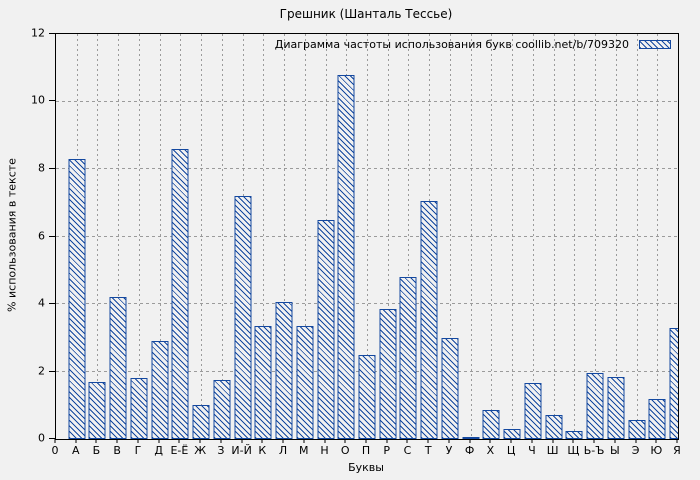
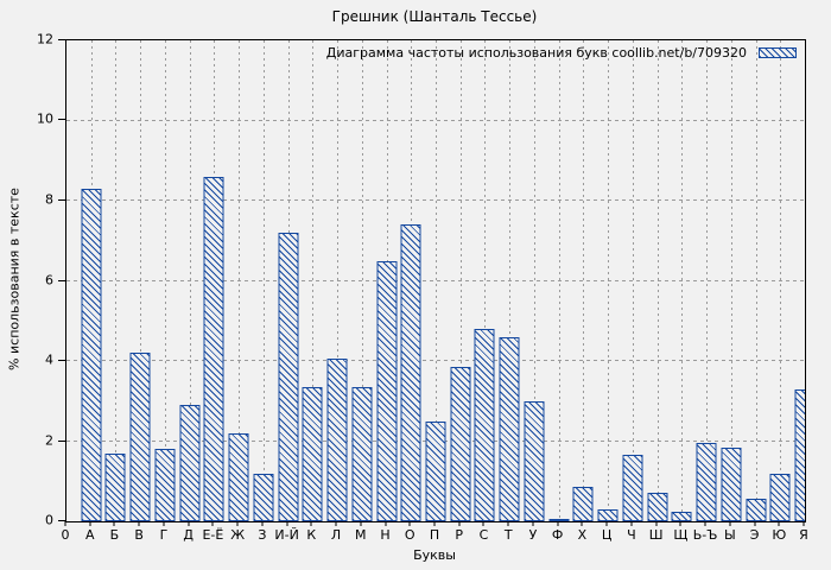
Ж: 1.0 -> 2.2
З: 1.8 -> 1.2
О: 10.8 -> 7.4
Т: 7.0 -> 4.6
